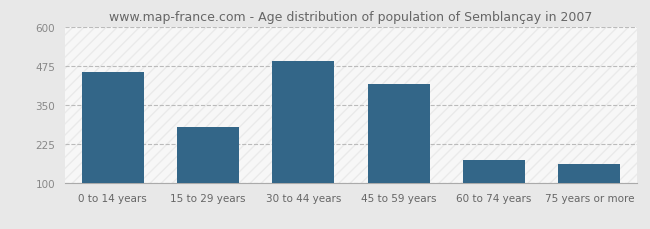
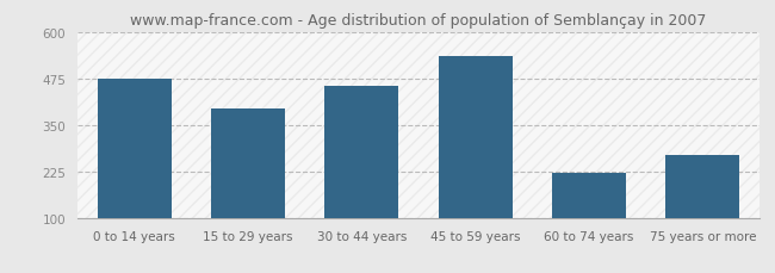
0 to 14 years: 455 -> 475
15 to 29 years: 278 -> 395
30 to 44 years: 490 -> 455
45 to 59 years: 415 -> 535
60 to 74 years: 175 -> 220
75 years or more: 162 -> 270
